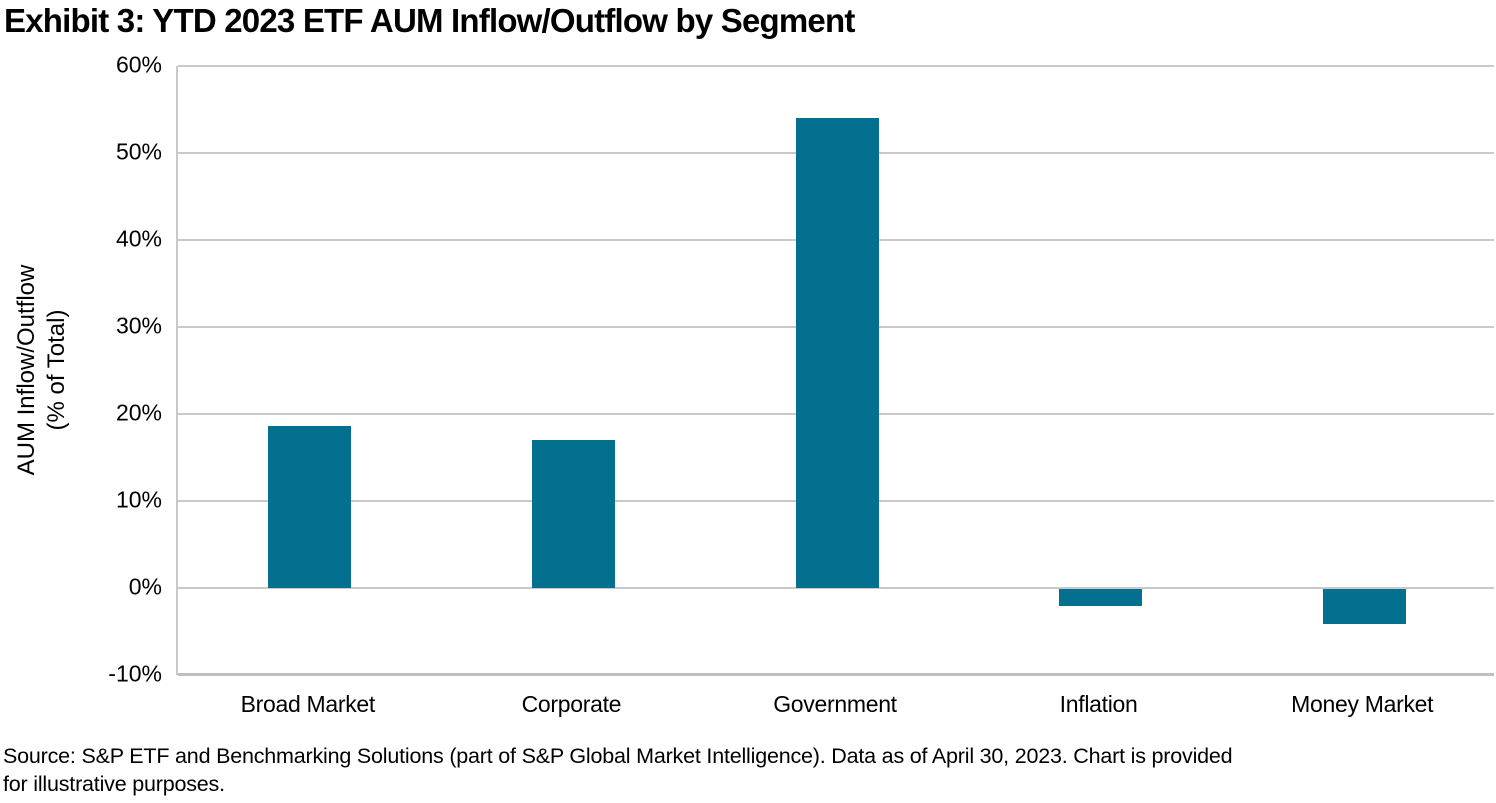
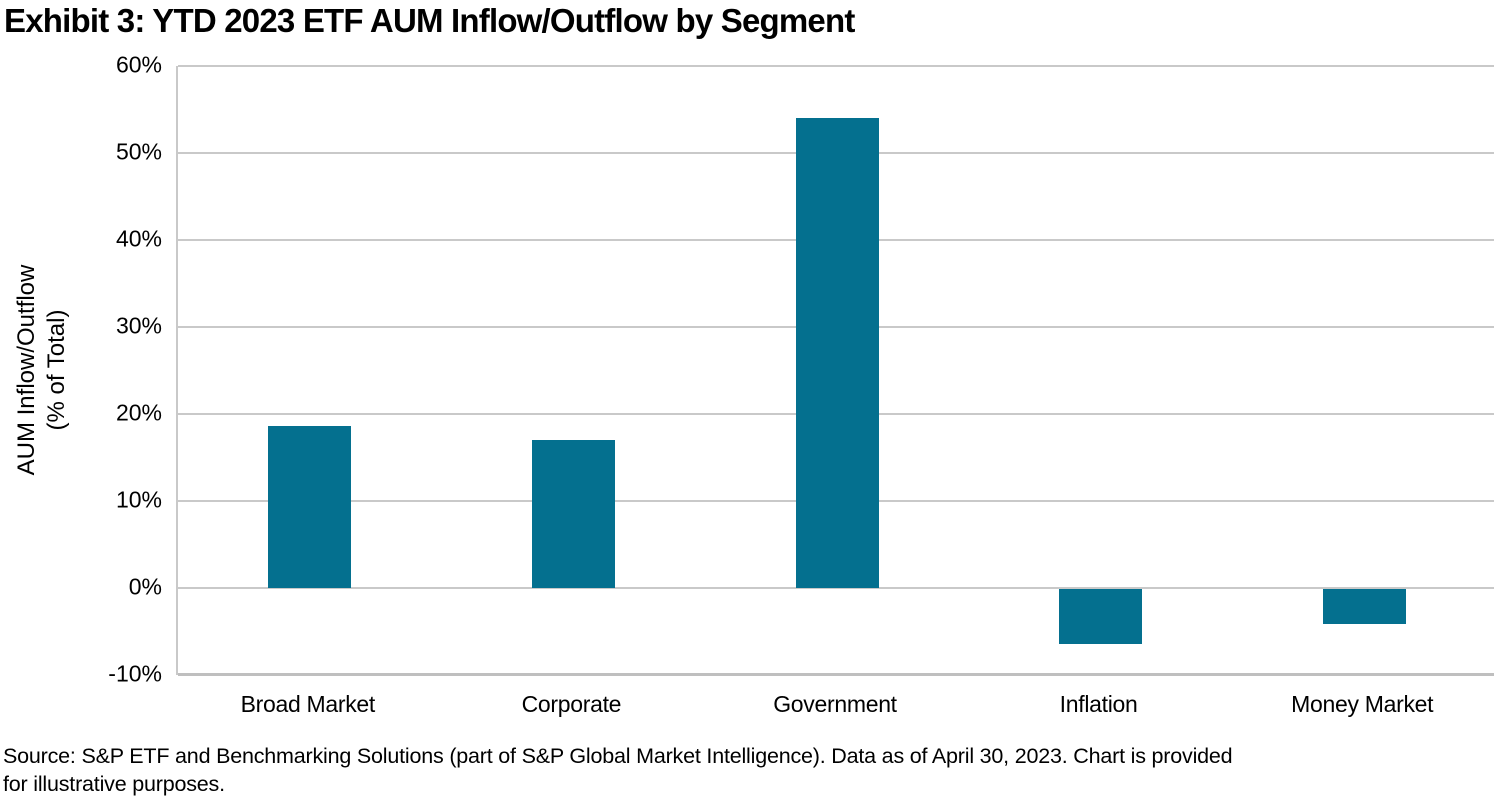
Inflation: -2% -> -6%
